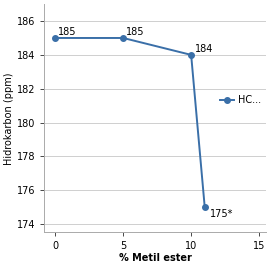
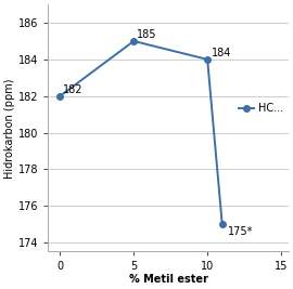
0: 185 -> 182
